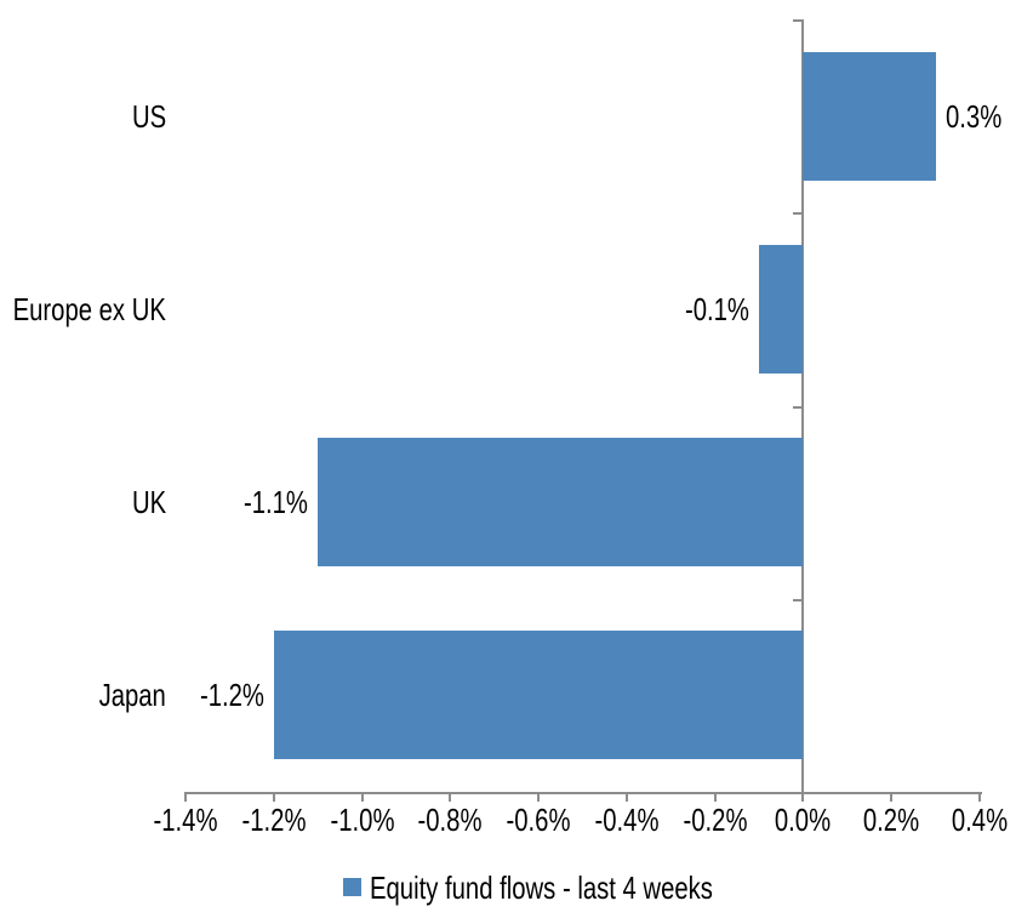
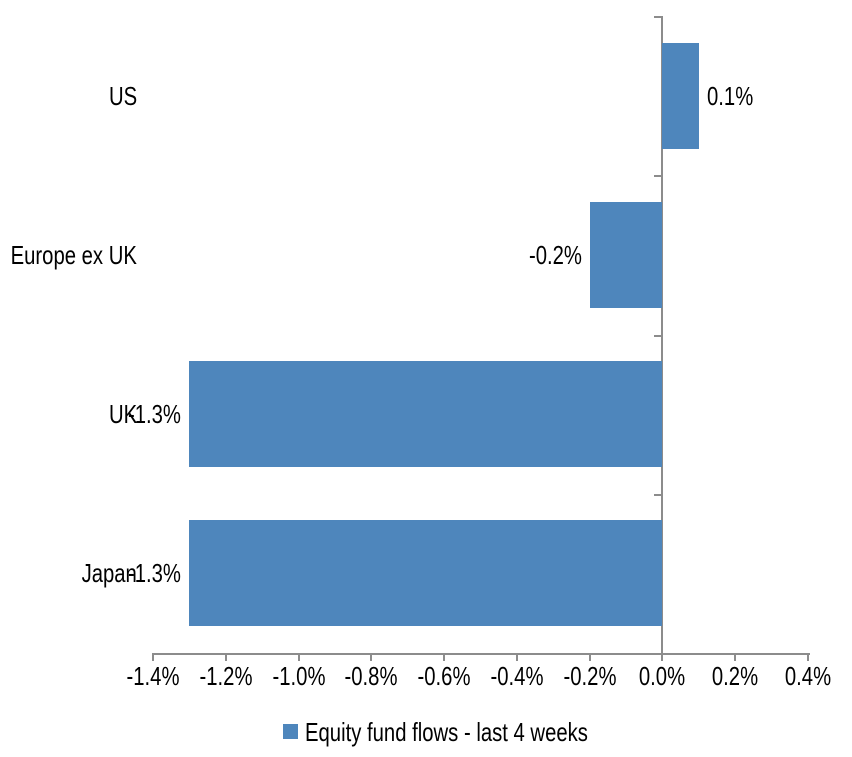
US: 0.3% -> 0.1%
Europe ex UK: -0.1% -> -0.2%
UK: -1.1% -> -1.3%
Japan: -1.2% -> -1.3%
